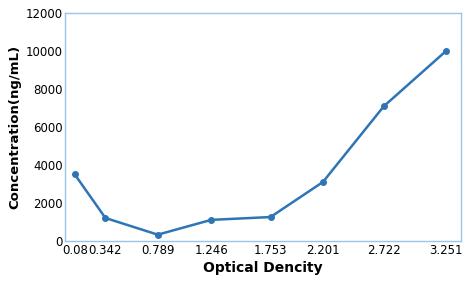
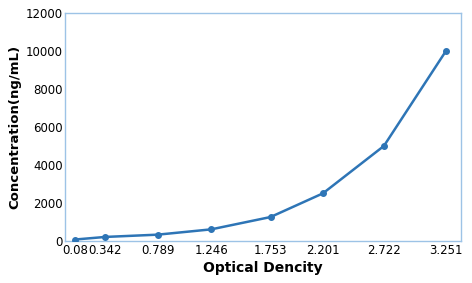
0.08: 3500 -> 100
0.342: 1200 -> 200
1.246: 1100 -> 600
2.201: 3100 -> 2500
2.722: 7100 -> 5000
